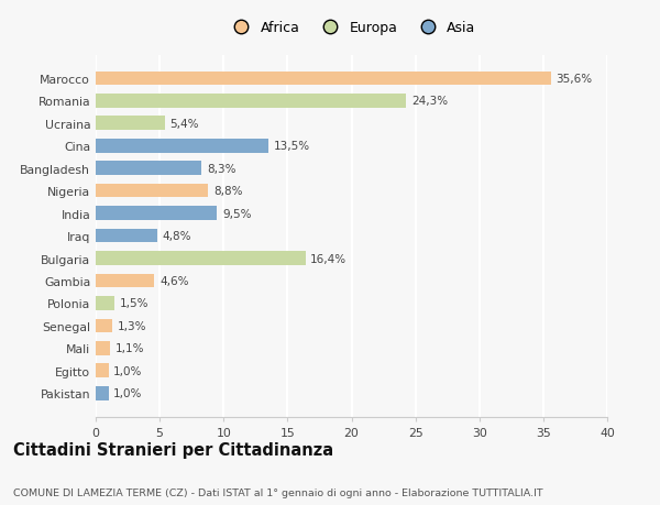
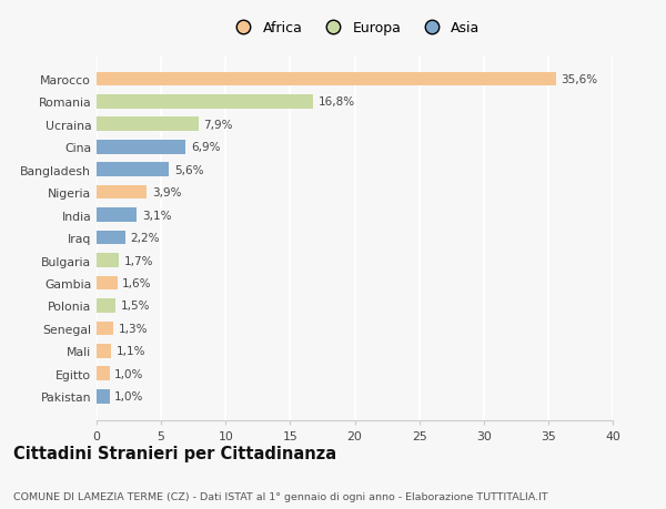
Romania: 24,3% -> 16,8%
Ucraina: 5,4% -> 7,9%
Cina: 13,5% -> 6,9%
Bangladesh: 8,3% -> 5,6%
Nigeria: 8,8% -> 3,9%
India: 9,5% -> 3,1%
Iraq: 4,8% -> 2,2%
Bulgaria: 16,4% -> 1,7%
Gambia: 4,6% -> 1,6%
